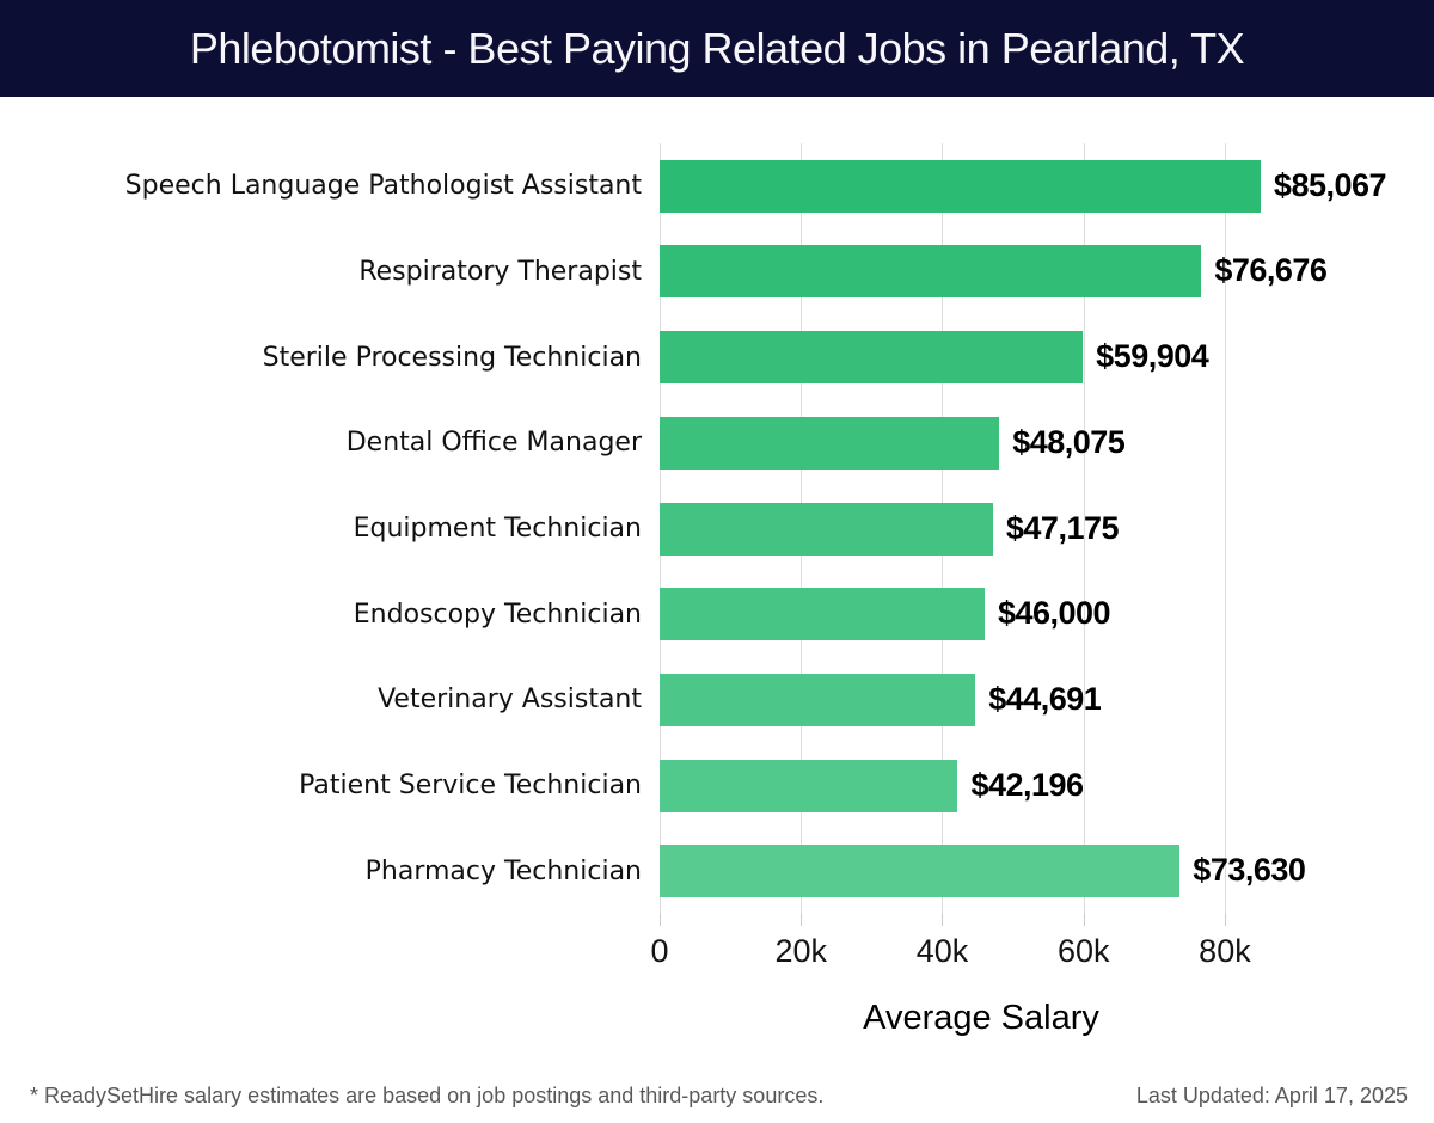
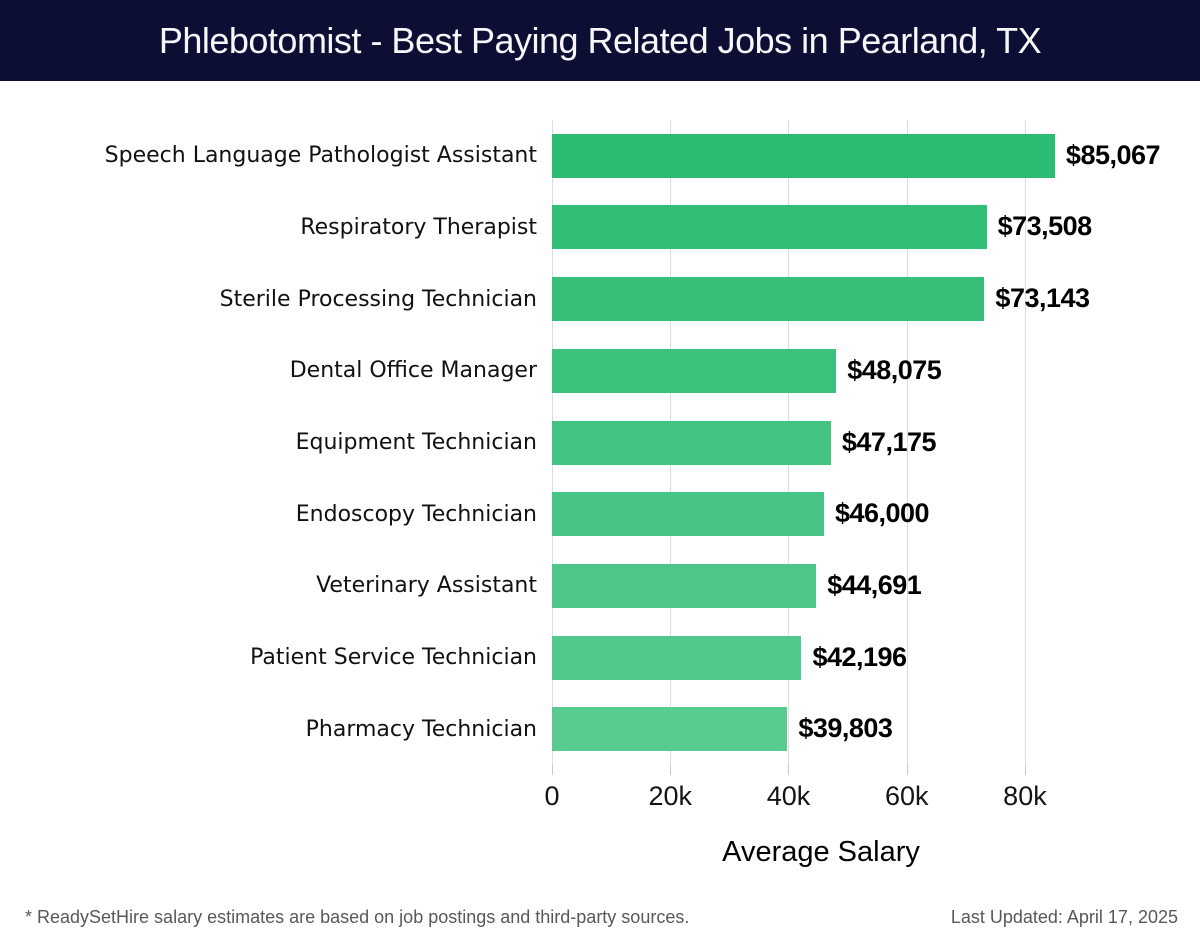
Respiratory Therapist: $76,676 -> $73,508
Sterile Processing Technician: $59,904 -> $73,143
Pharmacy Technician: $73,630 -> $39,803
